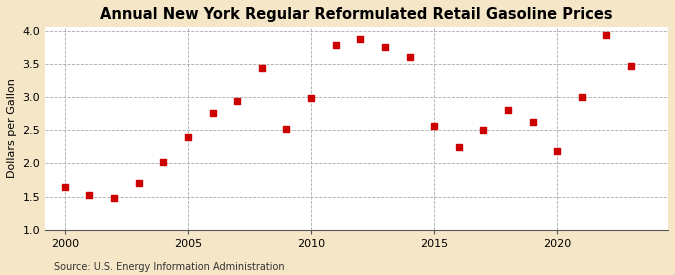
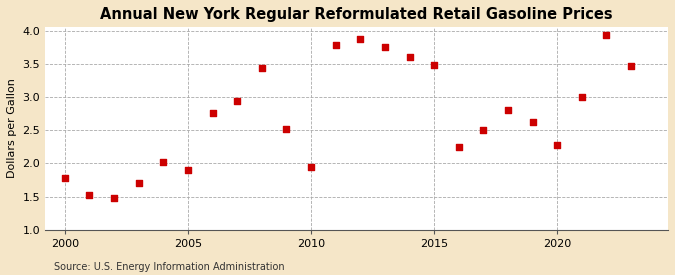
2000: 1.64 -> 1.78
2005: 2.40 -> 1.90
2010: 2.99 -> 1.94
2015: 2.57 -> 3.48
2020: 2.18 -> 2.28
